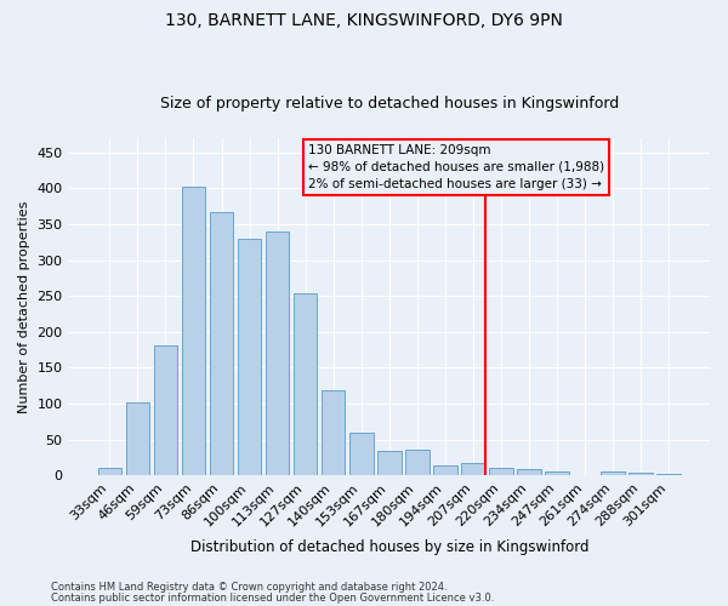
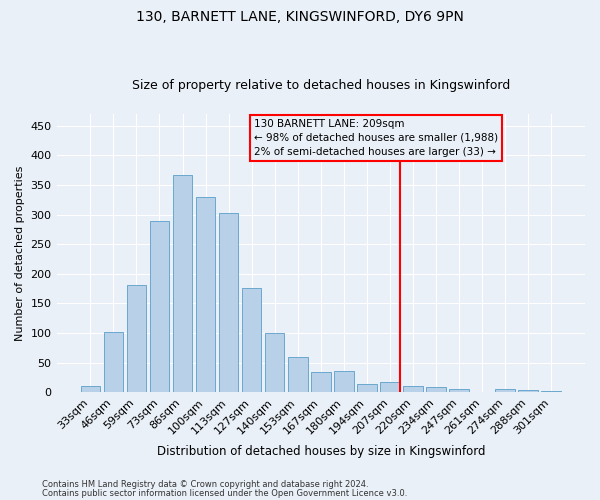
73sqm: 402 -> 290
113sqm: 340 -> 302
127sqm: 254 -> 176
140sqm: 118 -> 100
